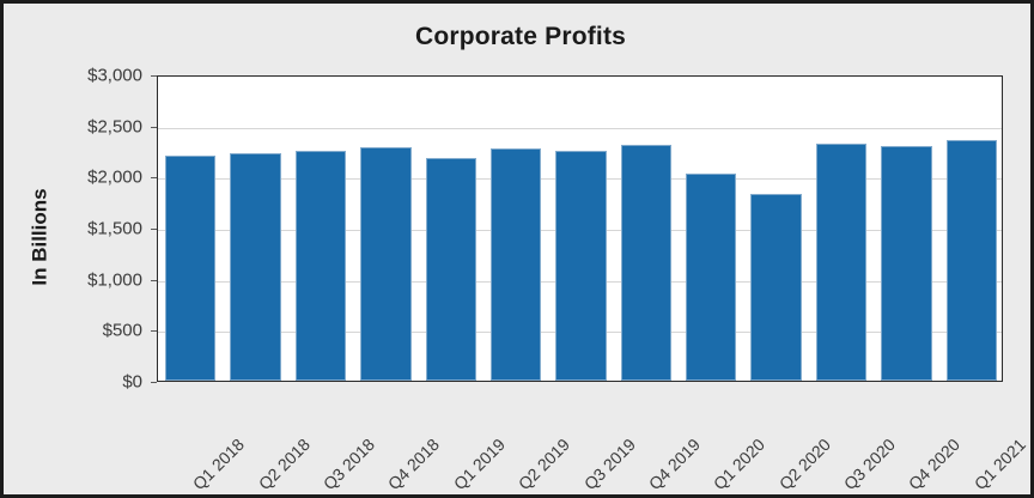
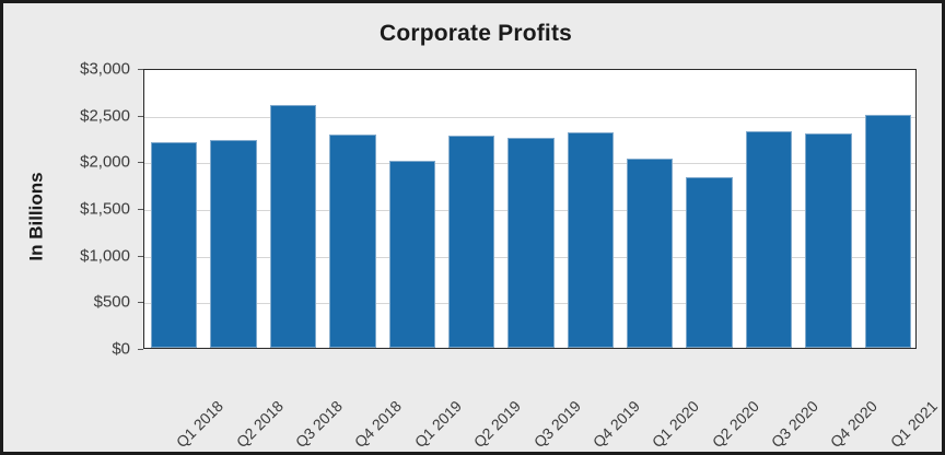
Q3 2018: $2300 -> $2600
Q1 2019: $2200 -> $2000
Q1 2021: $2400 -> $2500
